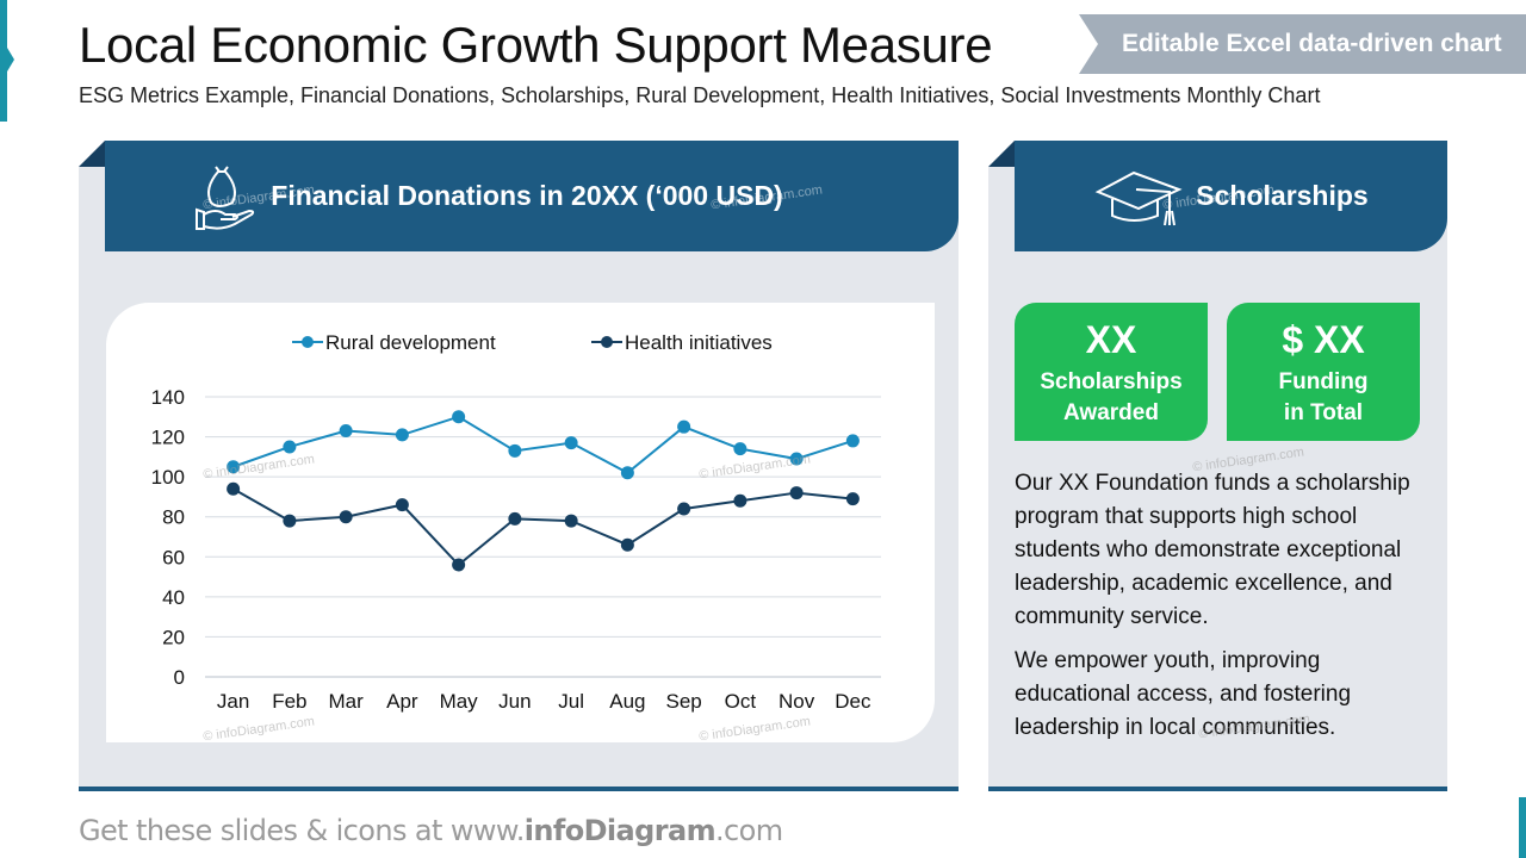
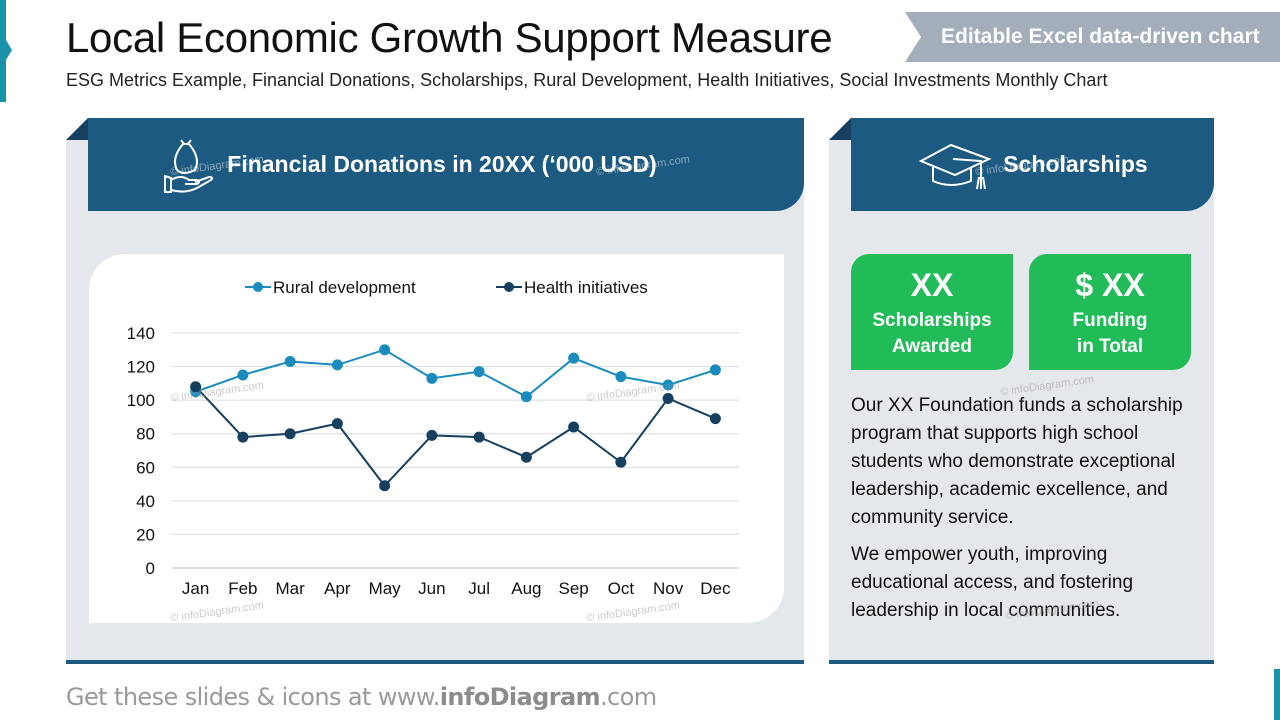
Health initiatives/Jan: 94 -> 108
Health initiatives/May: 56 -> 49
Health initiatives/Oct: 88 -> 63
Health initiatives/Nov: 92 -> 101
